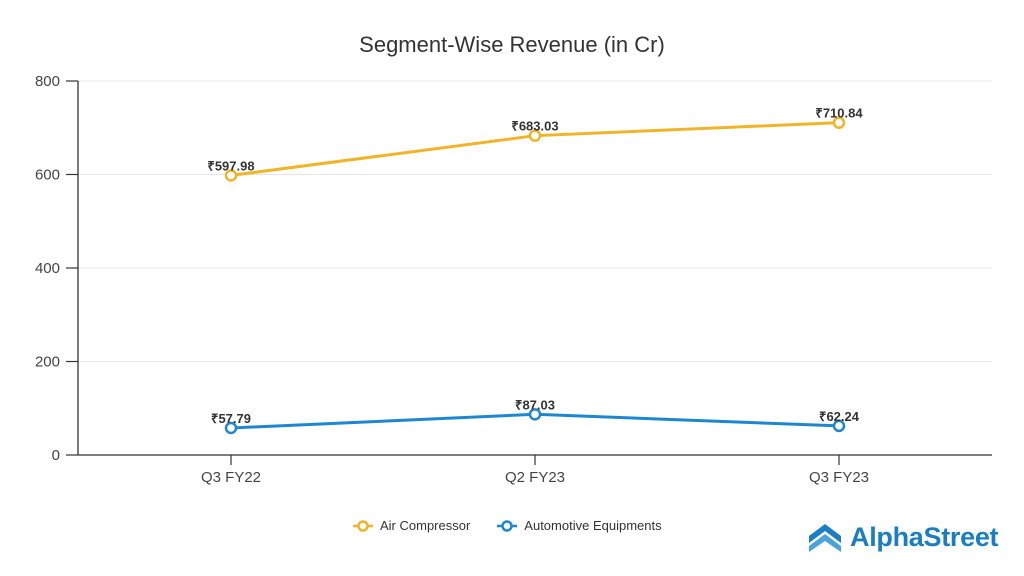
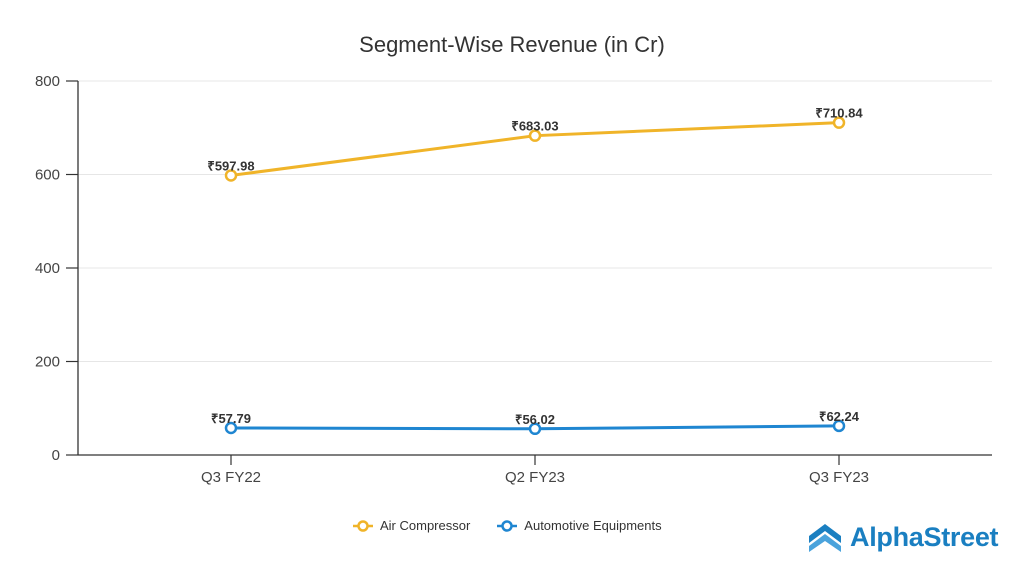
Automotive Equipments/Q2 FY23: 87.03 -> 56.02
